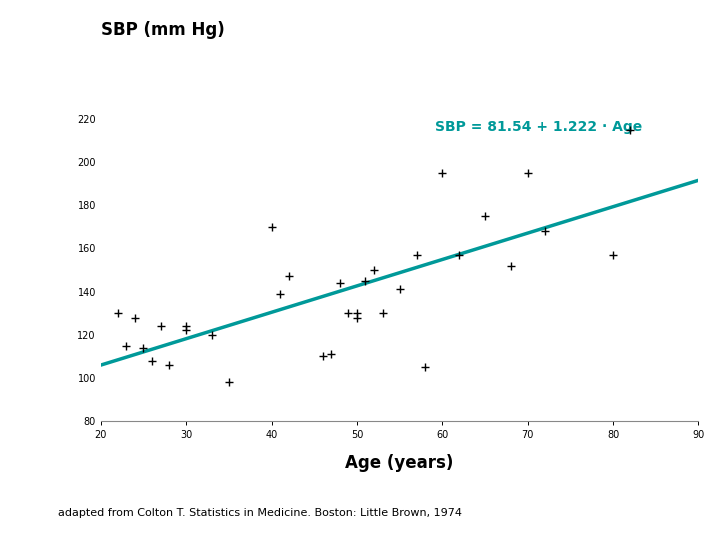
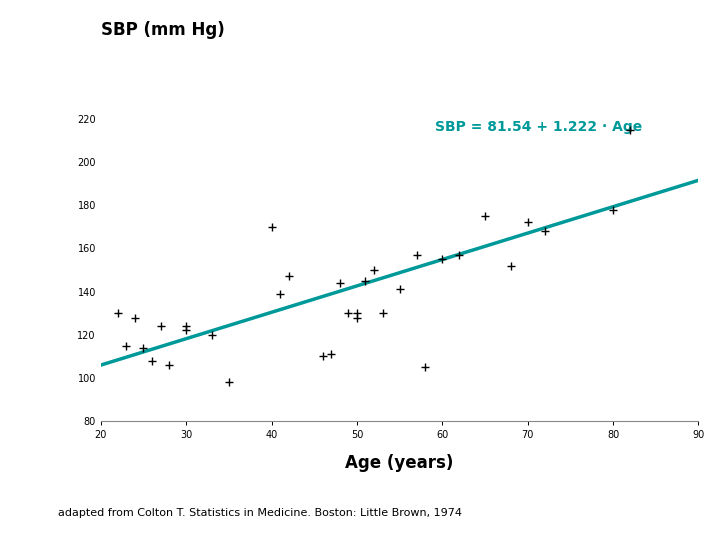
60: 195 -> 155
70: 195 -> 172
80: 157 -> 178
